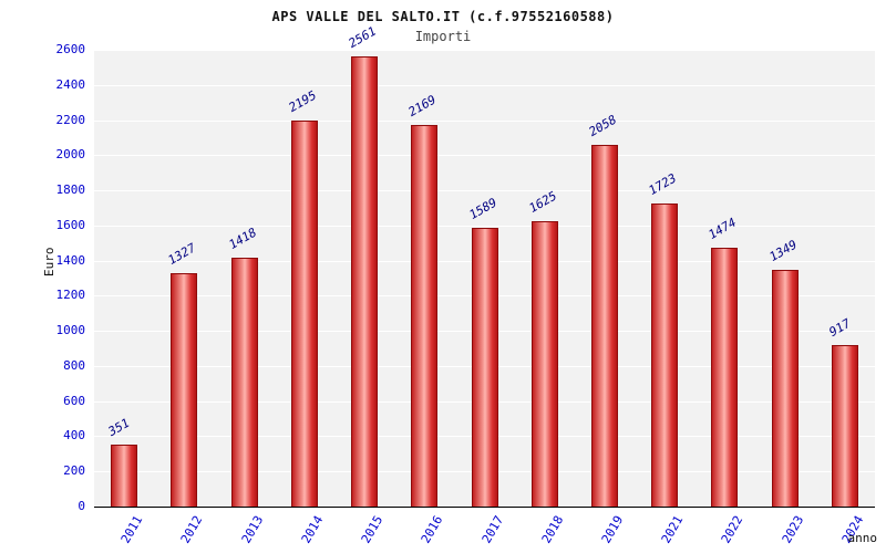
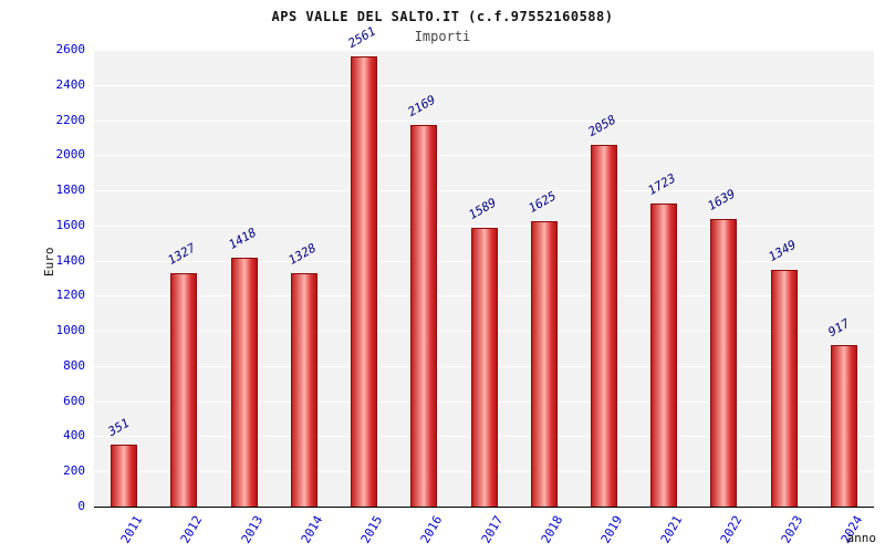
2014: 2195 -> 1328
2022: 1474 -> 1639
